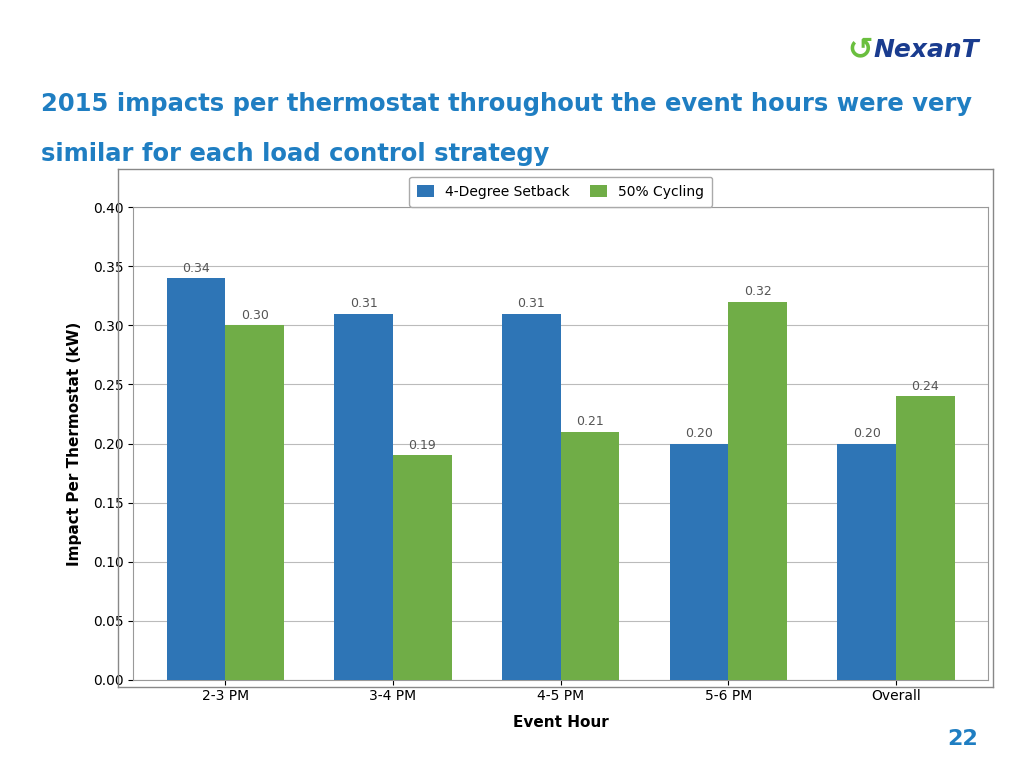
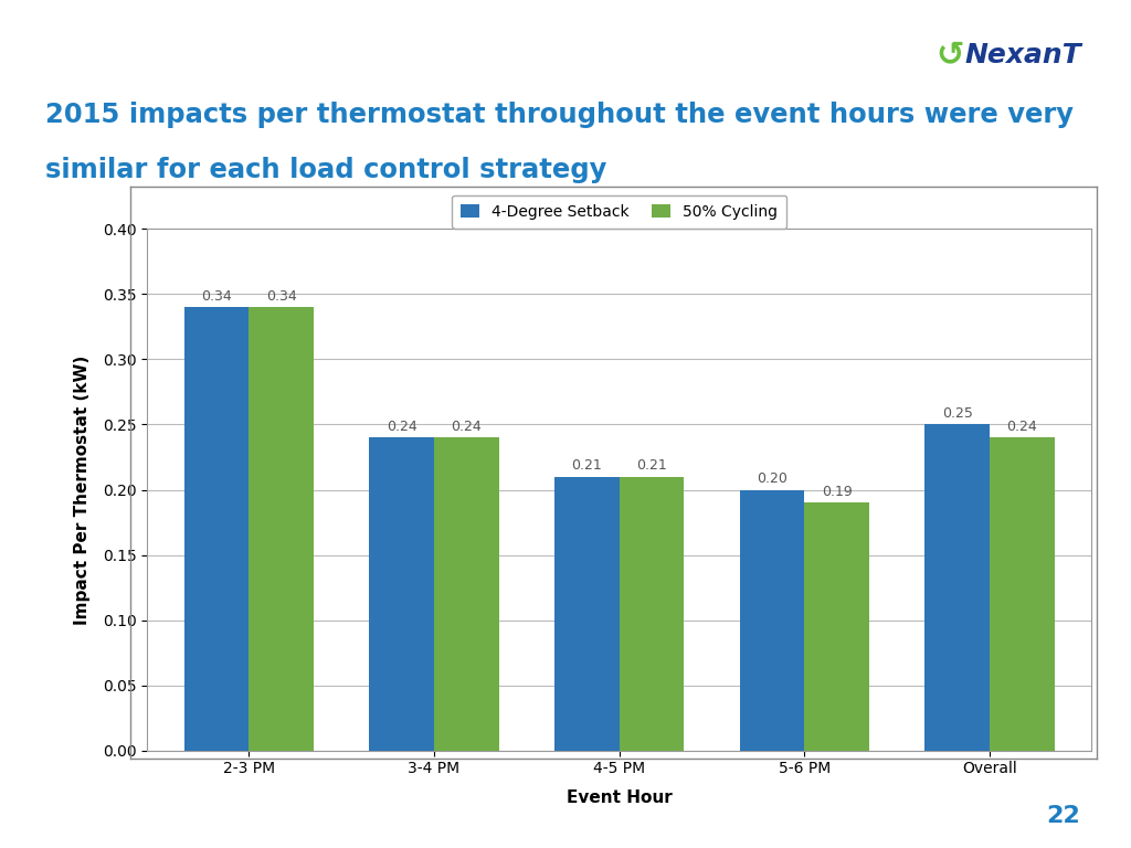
50% Cycling/2-3 PM: 0.30 -> 0.34
4-Degree Setback/3-4 PM: 0.31 -> 0.24
50% Cycling/3-4 PM: 0.19 -> 0.24
4-Degree Setback/4-5 PM: 0.31 -> 0.21
50% Cycling/5-6 PM: 0.32 -> 0.19
4-Degree Setback/Overall: 0.20 -> 0.25
